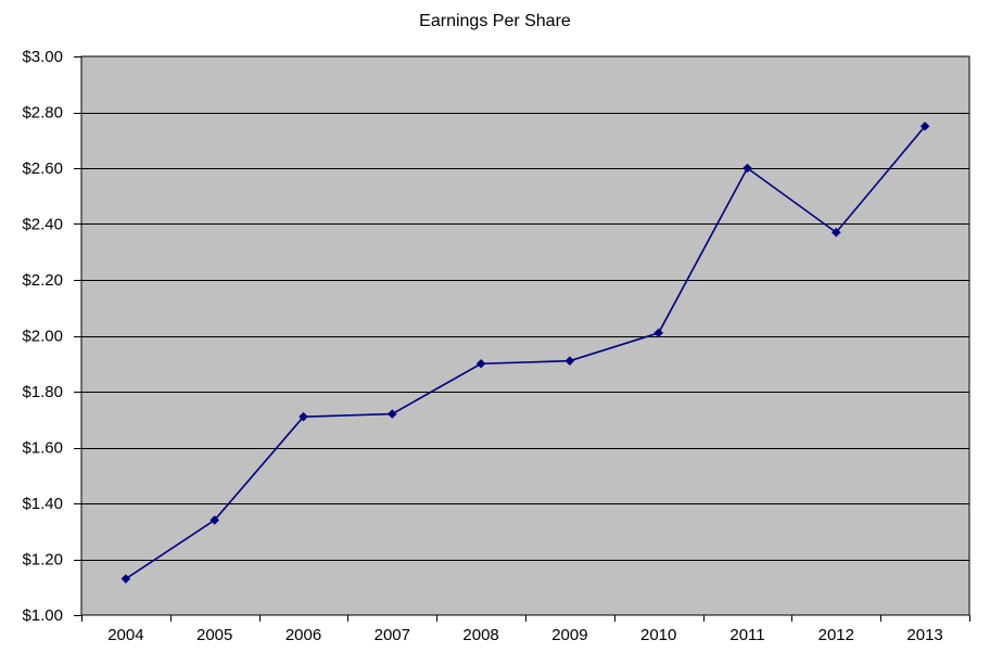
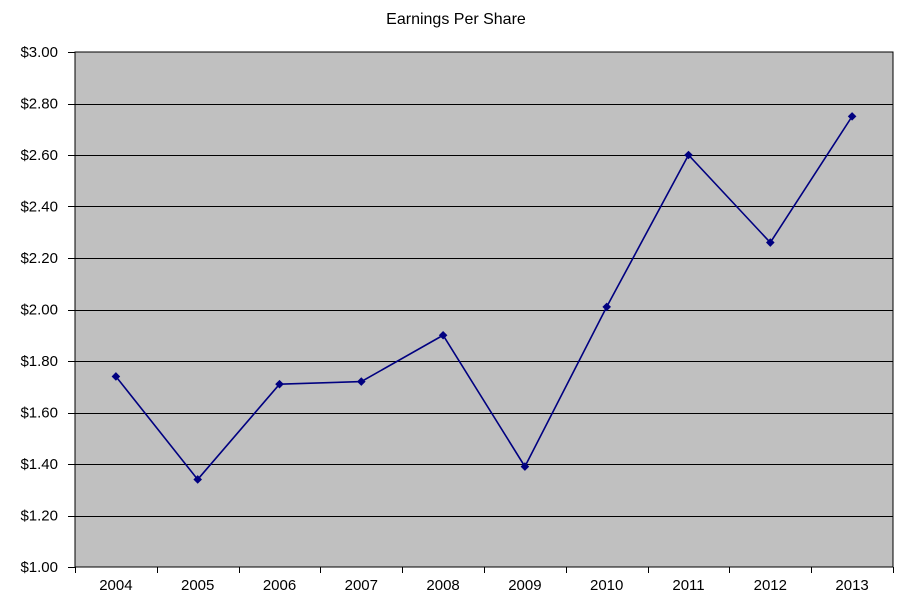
2004: $1.13 -> $1.74
2009: $1.91 -> $1.39
2012: $2.37 -> $2.26
